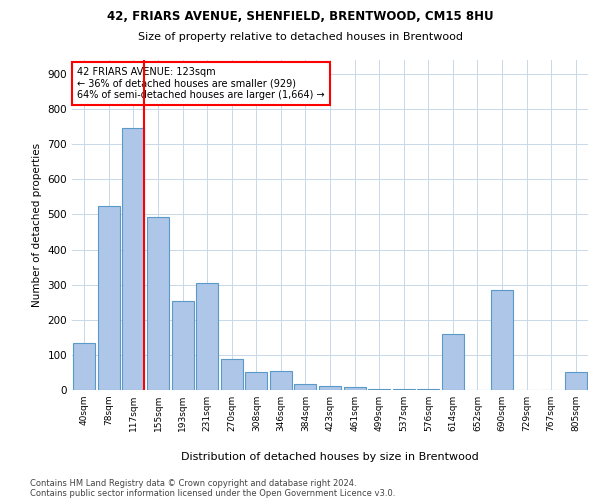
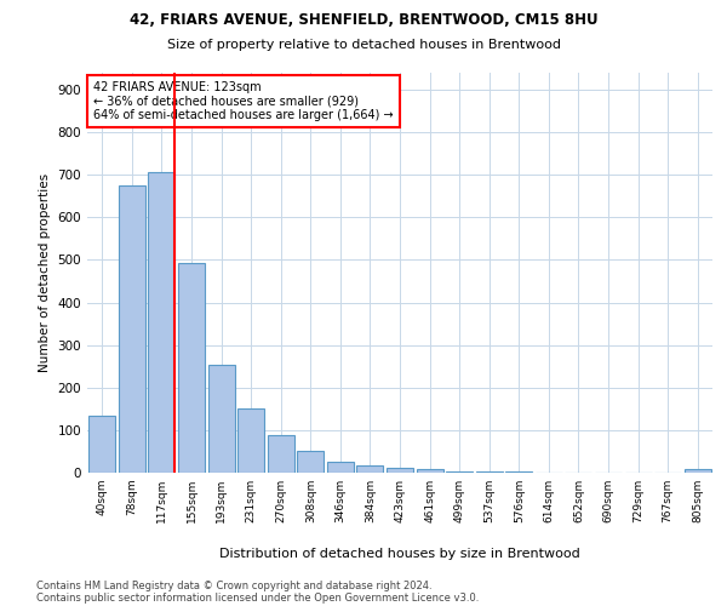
78sqm: 525 -> 675
117sqm: 745 -> 707
231sqm: 305 -> 150
346sqm: 55 -> 25
614sqm: 160 -> 1
690sqm: 285 -> 1
805sqm: 50 -> 8
